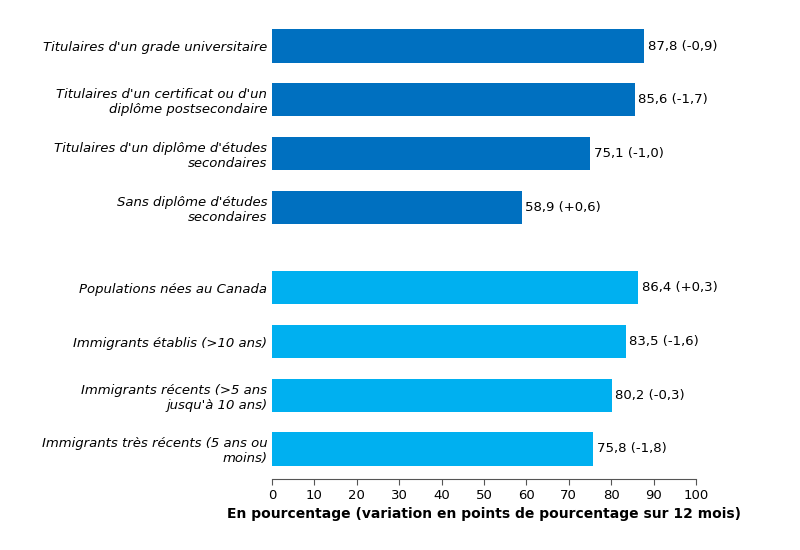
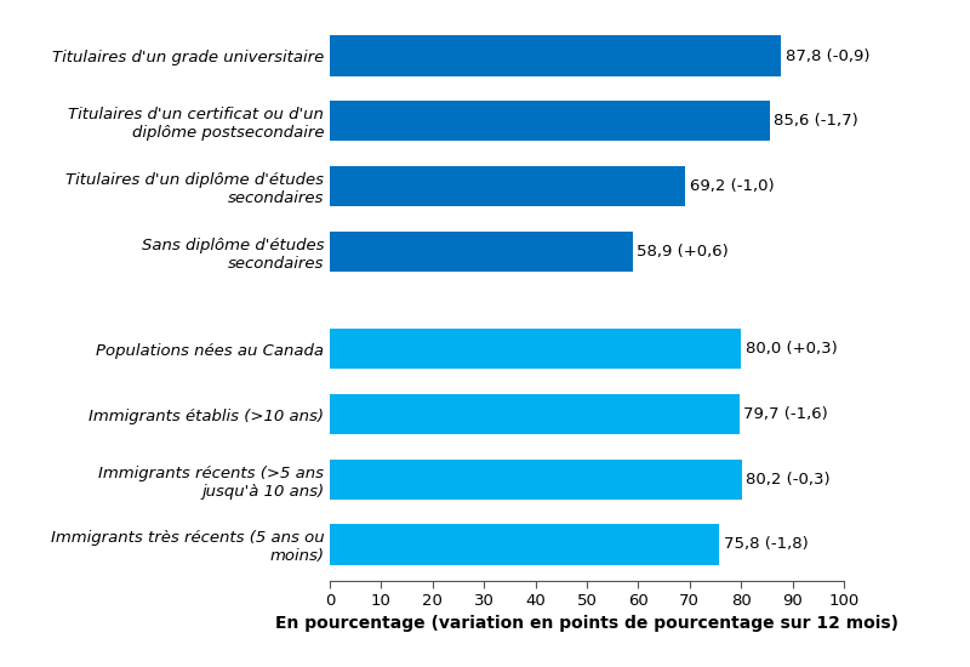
Titulaires d'un diplôme d'études secondaires: 75,1 -> 69,2
Populations nées au Canada: 86,4 -> 80,0
Immigrants établis (>10 ans): 83,5 -> 79,7
